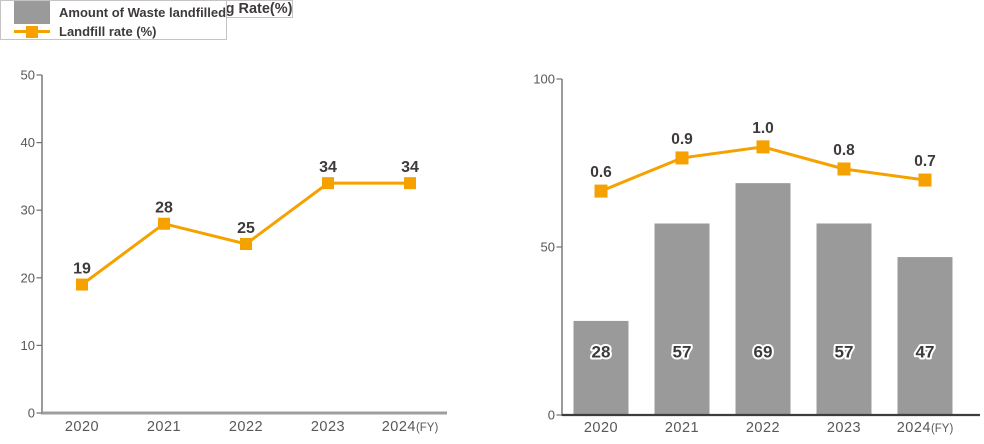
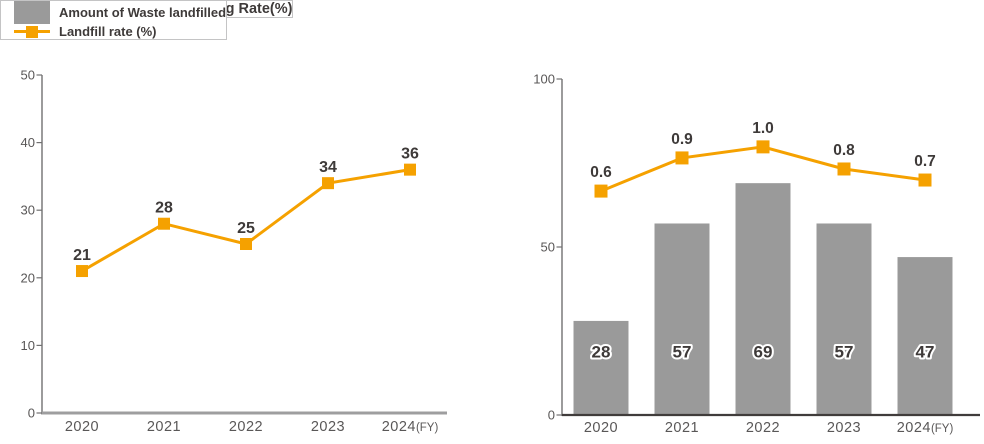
Waste Plastic Recycling Rate/2020: 19 -> 21
Waste Plastic Recycling Rate/2024: 34 -> 36
